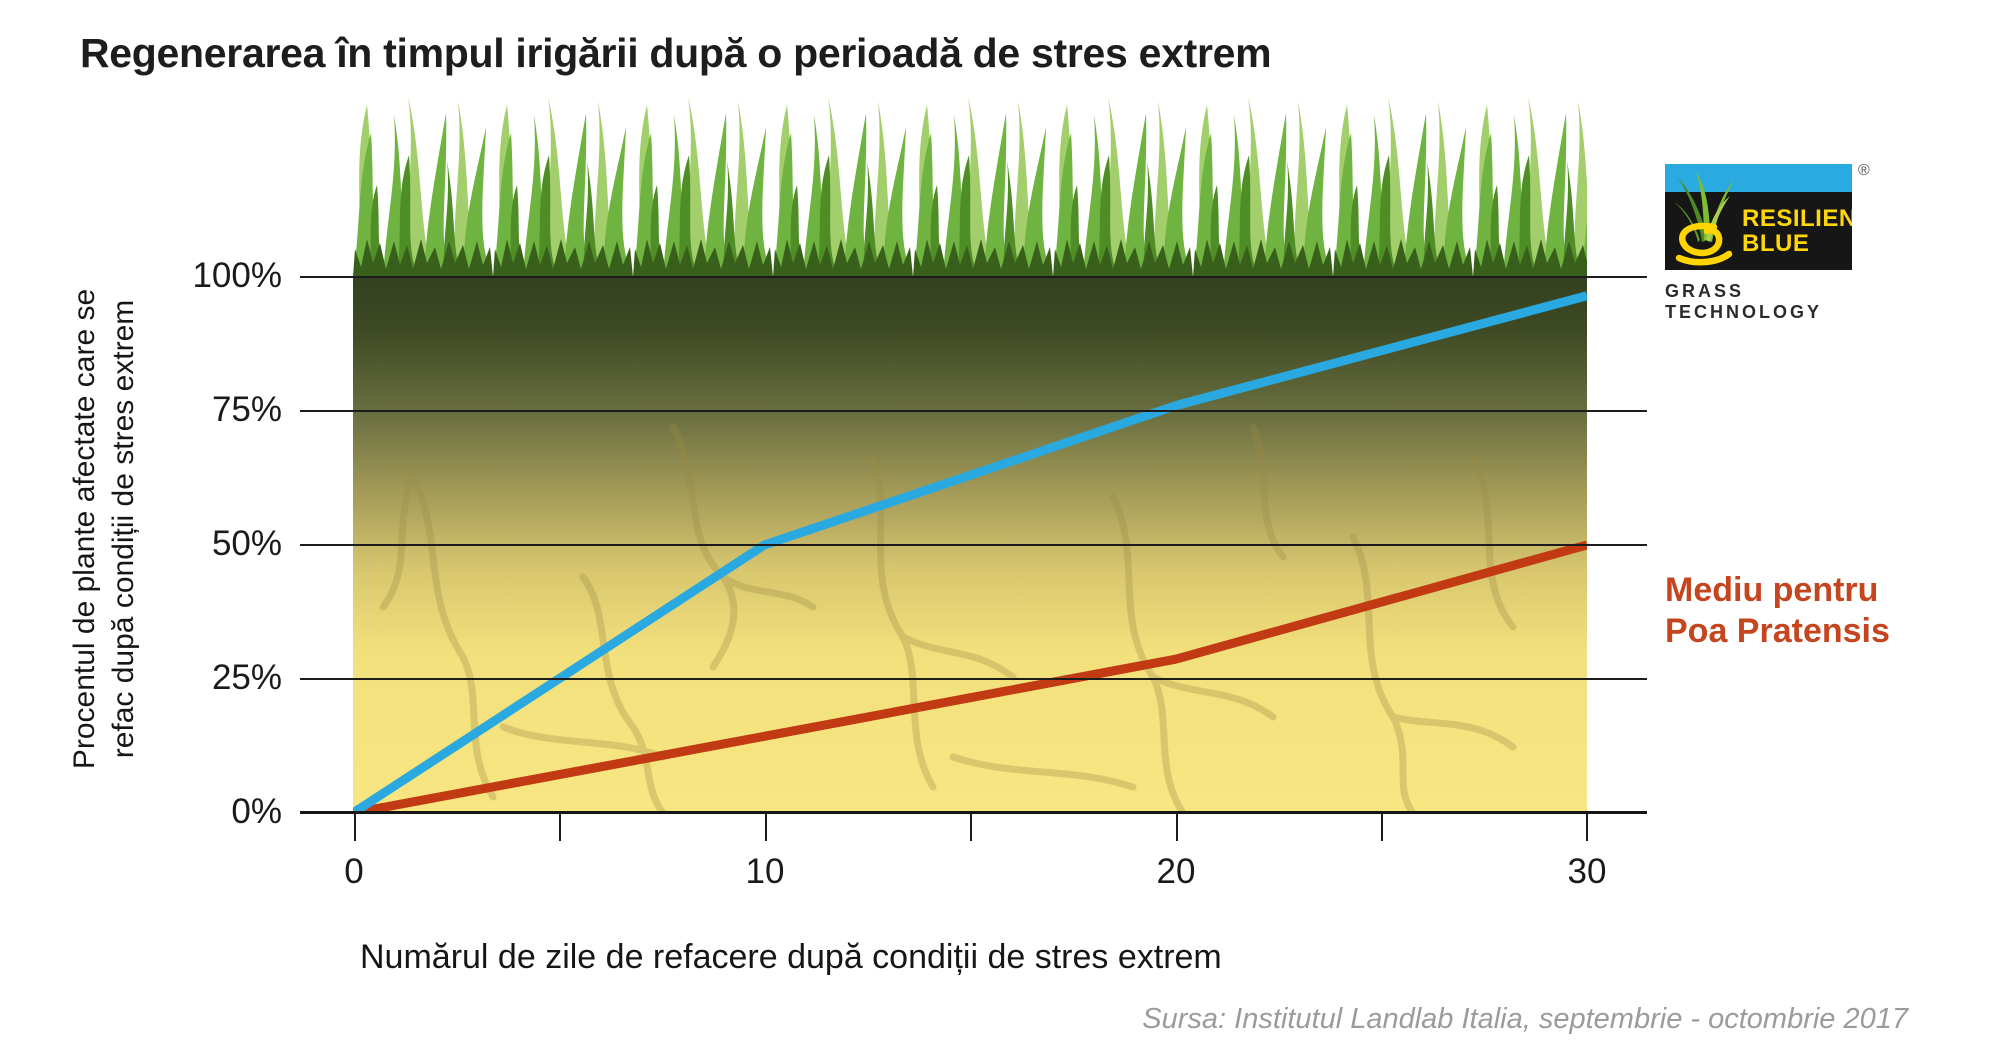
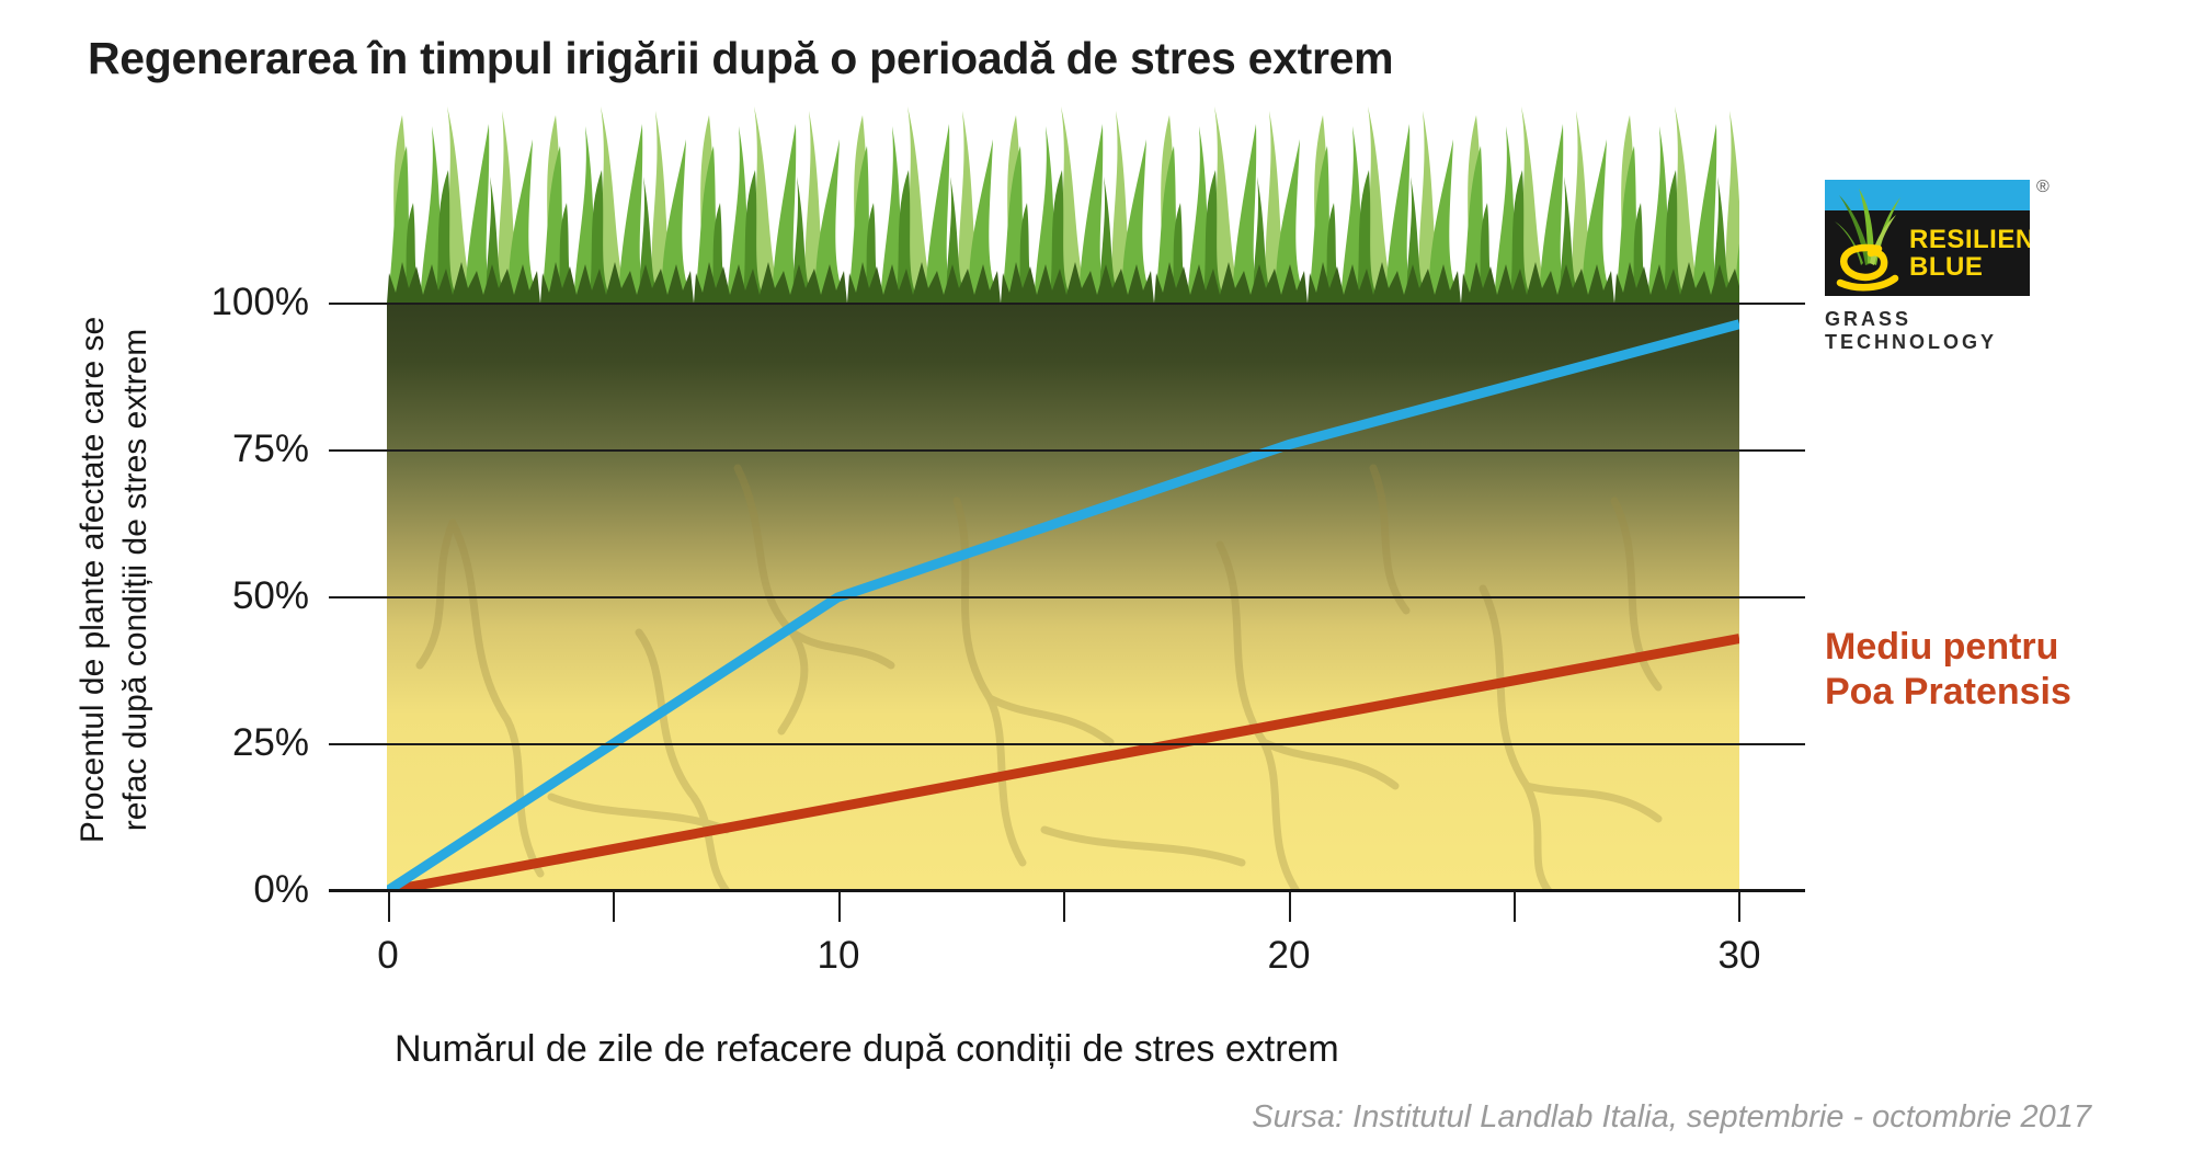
Mediu pentru Poa Pratensis/30: 50% -> 43%
